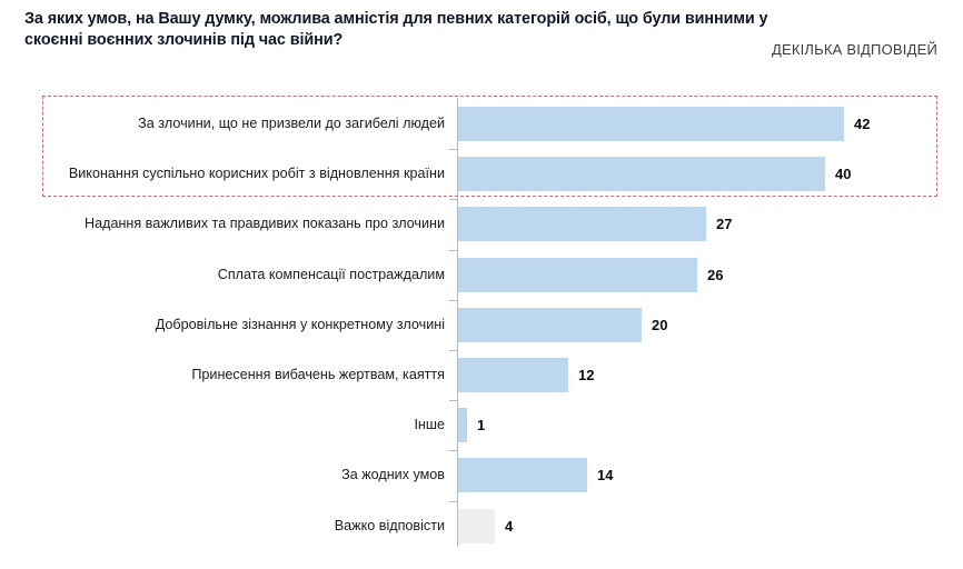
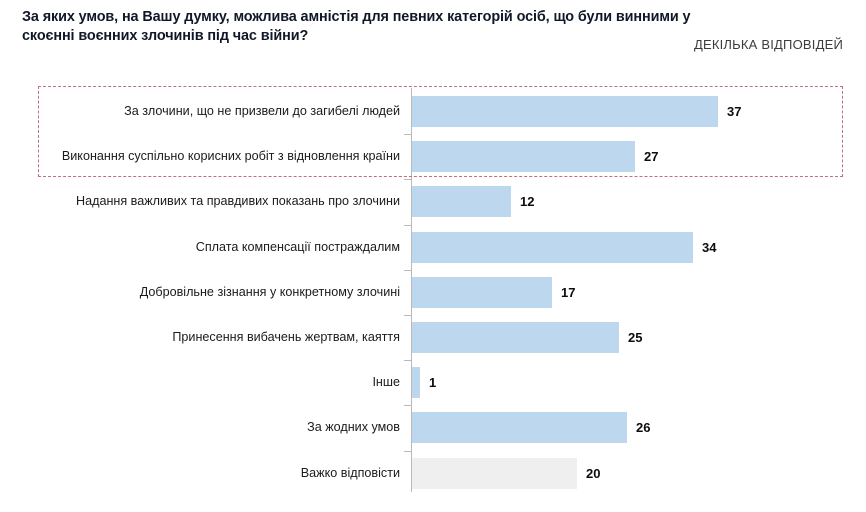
За злочини, що не призвели до загибелі людей: 42 -> 37
Виконання суспільно корисних робіт з відновлення країни: 40 -> 27
Надання важливих та правдивих показань про злочини: 27 -> 12
Сплата компенсації постраждалим: 26 -> 34
Добровільне зізнання у конкретному злочині: 20 -> 17
Принесення вибачень жертвам, каяття: 12 -> 25
За жодних умов: 14 -> 26
Важко відповісти: 4 -> 20
